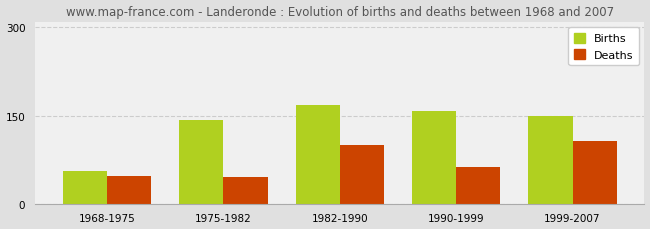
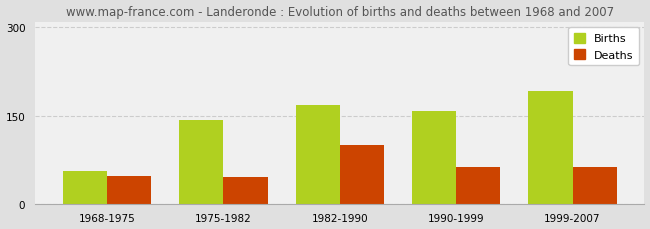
Births/1999-2007: 150 -> 192
Deaths/1999-2007: 106 -> 63
